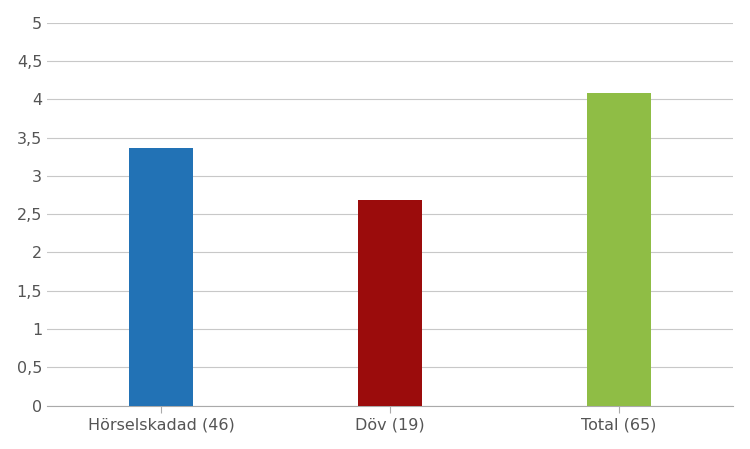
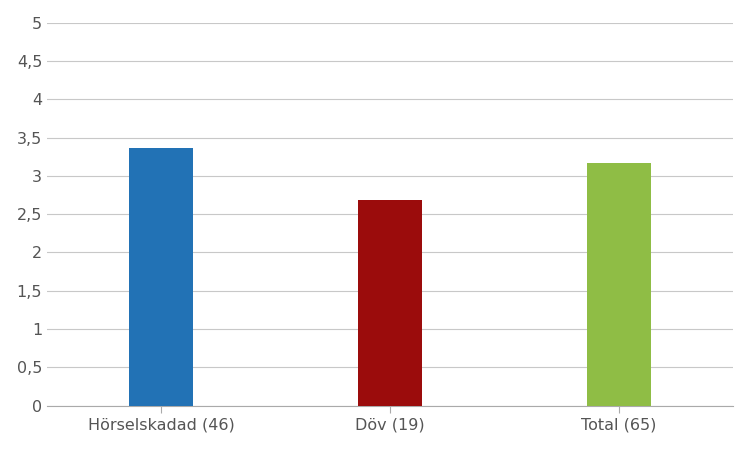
Total (65): 4,08 -> 3,17
